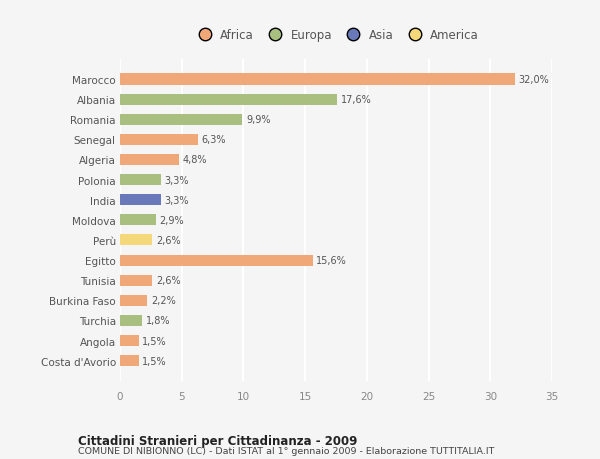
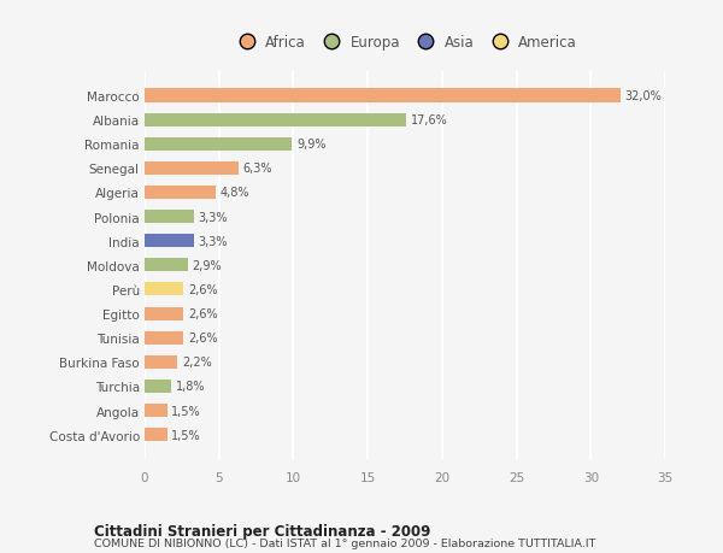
Egitto: 15,6% -> 2,6%
